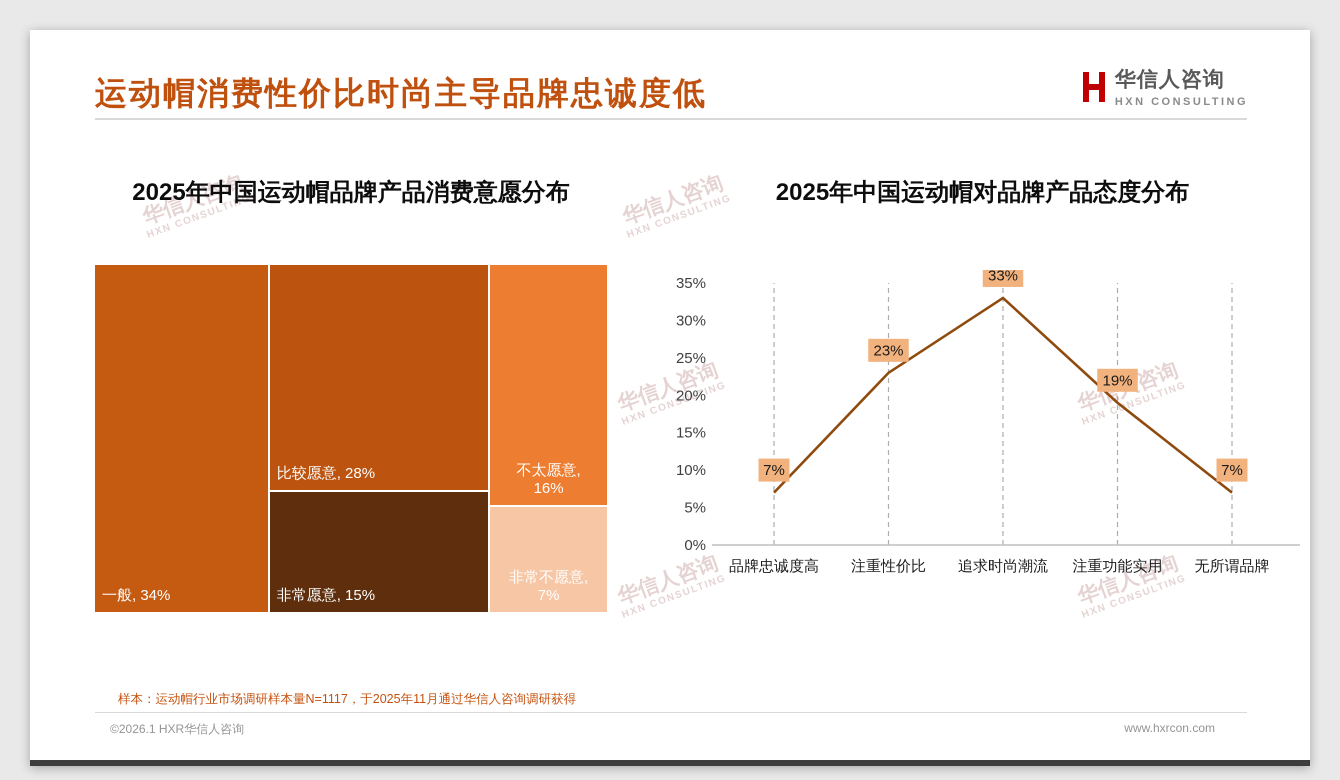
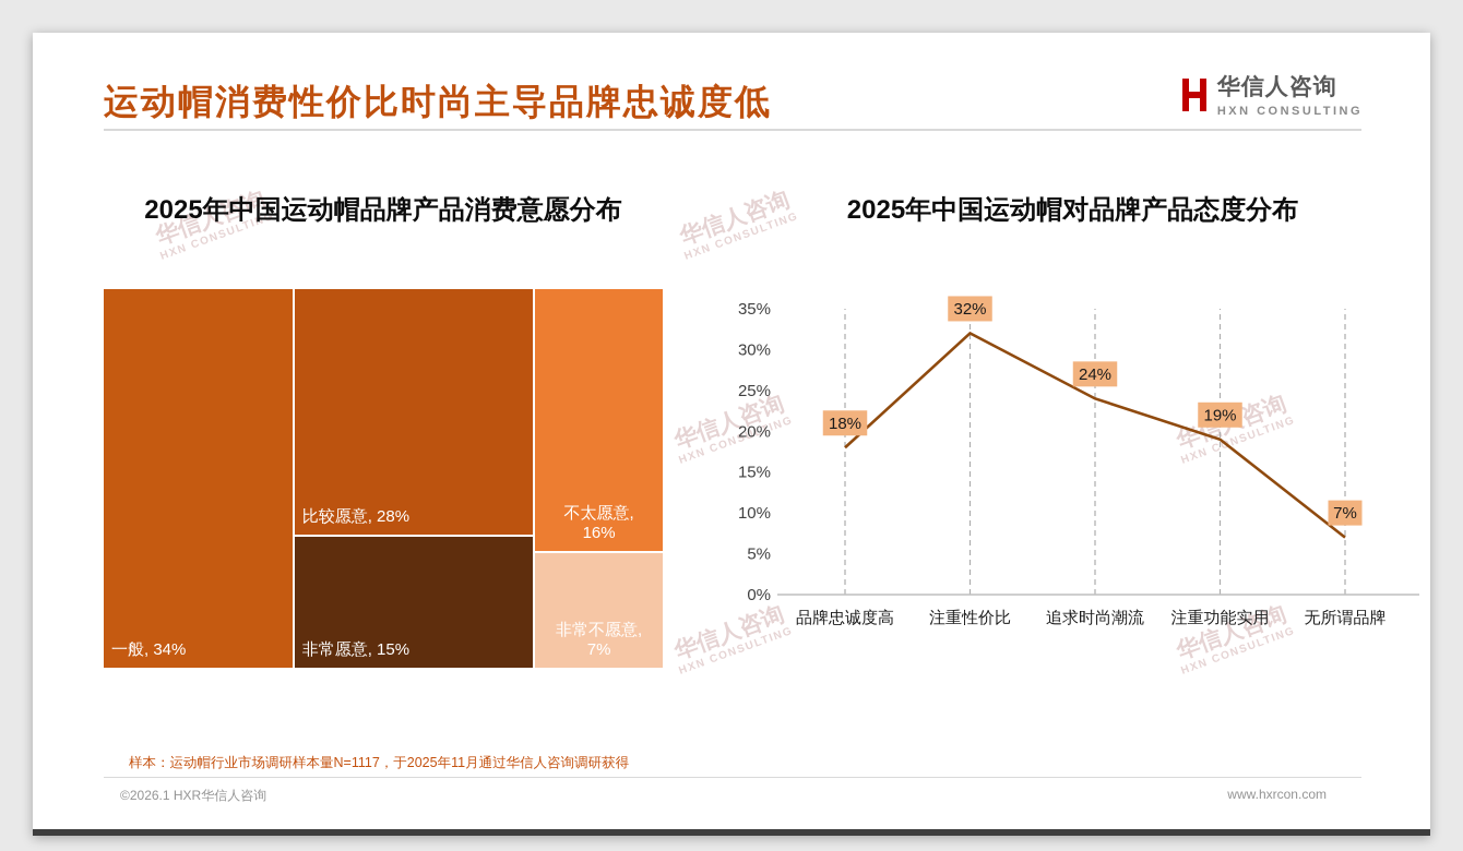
2025年中国运动帽对品牌产品态度分布/品牌忠诚度高: 7% -> 18%
2025年中国运动帽对品牌产品态度分布/注重性价比: 23% -> 32%
2025年中国运动帽对品牌产品态度分布/追求时尚潮流: 33% -> 24%
